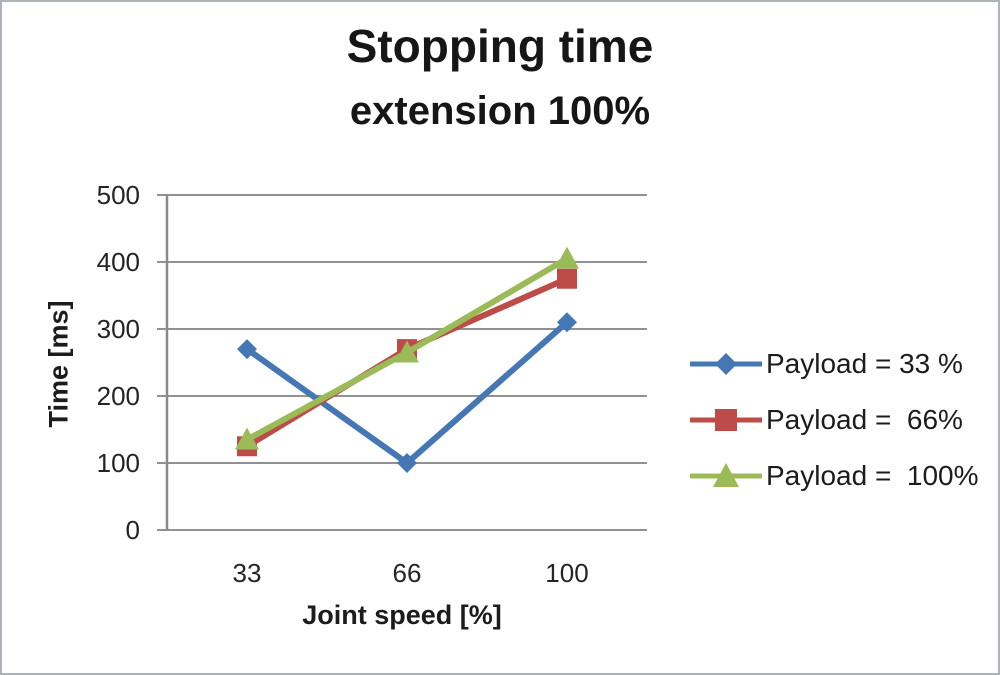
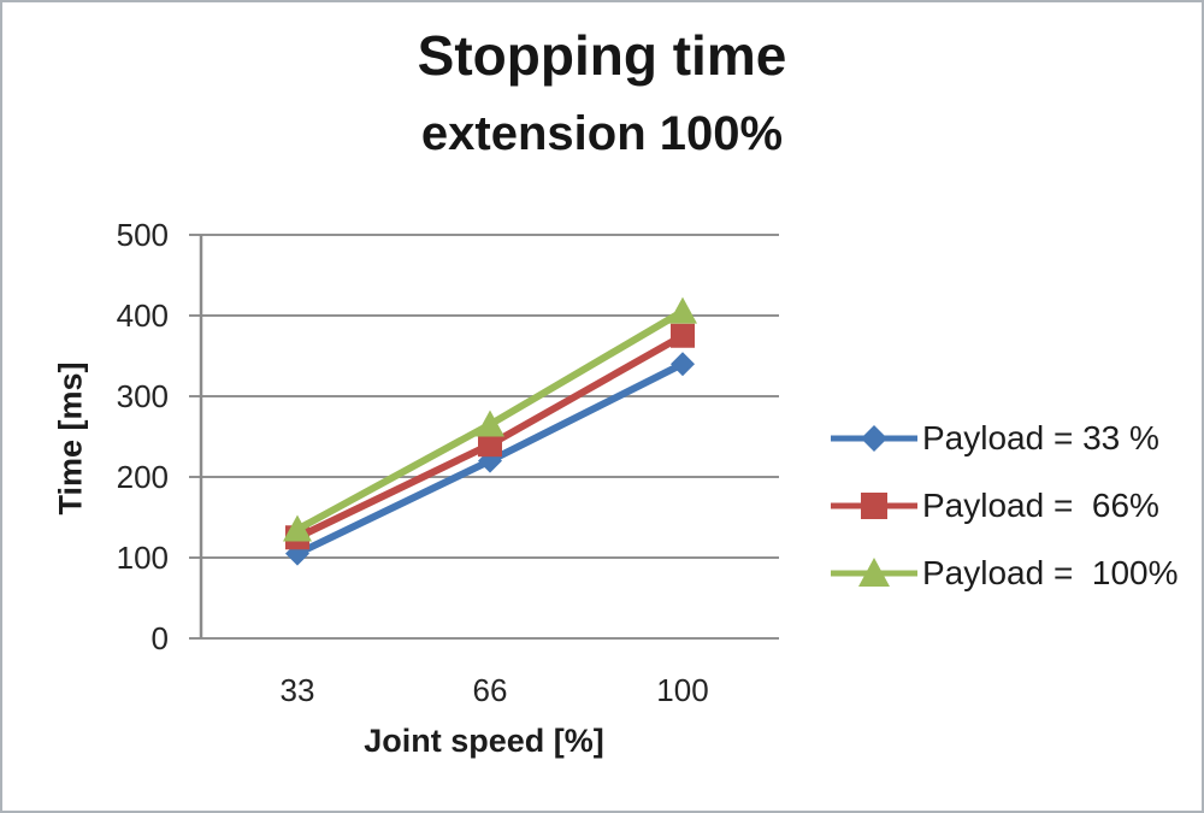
Payload = 33 %/33: 270 -> 100
Payload = 33 %/66: 100 -> 220
Payload = 66%/66: 270 -> 240
Payload = 33 %/100: 310 -> 340
